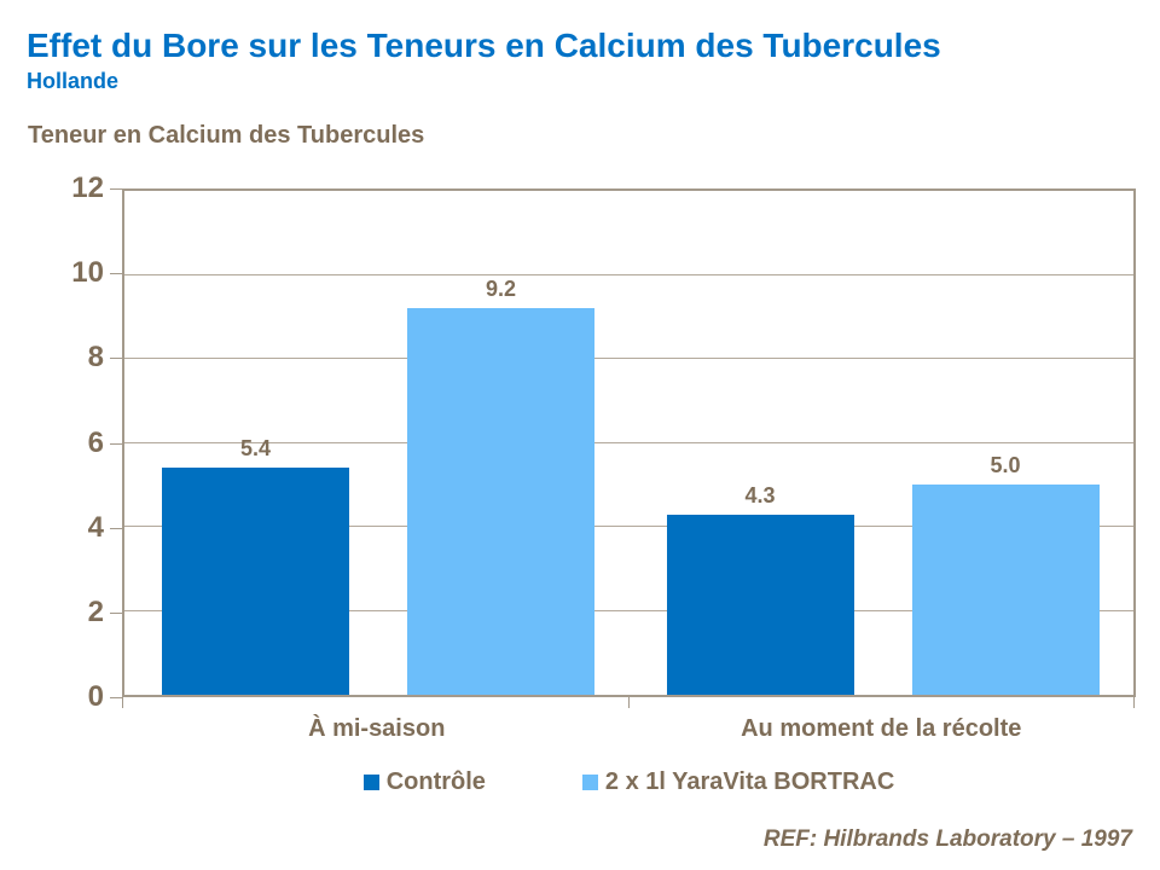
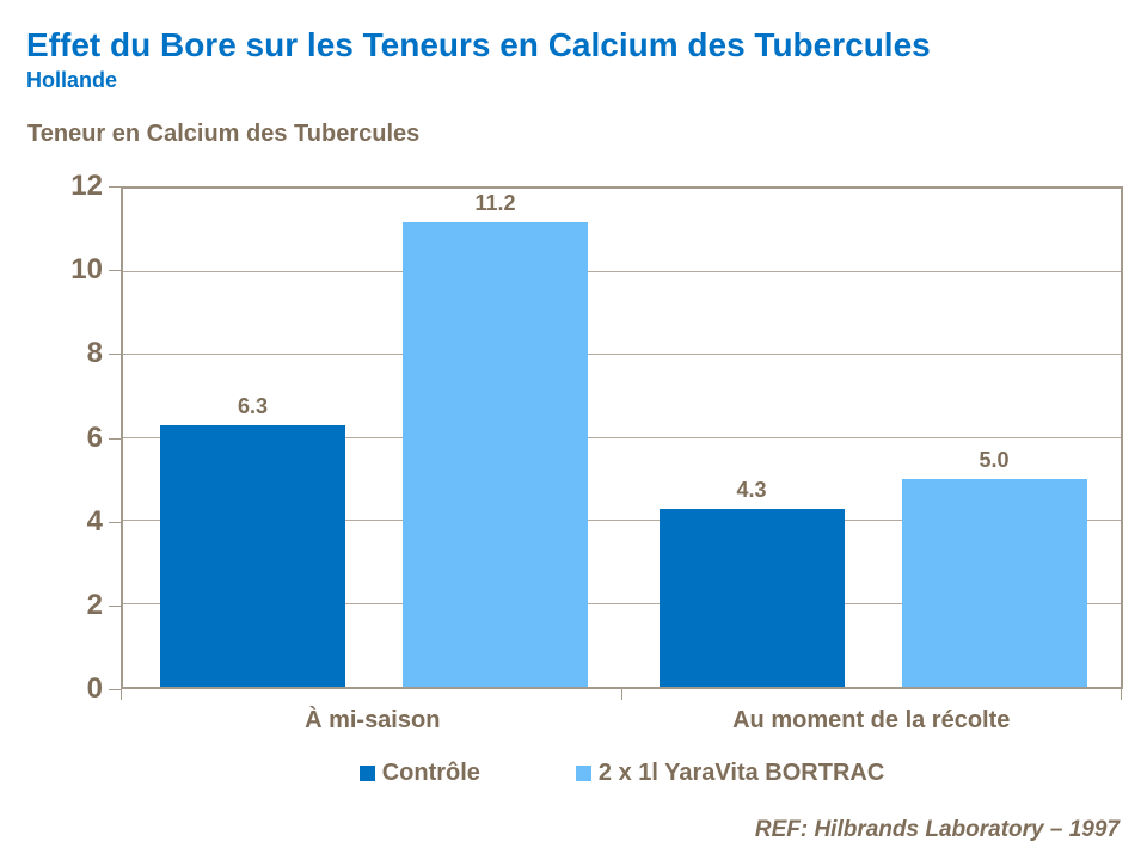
Contrôle/À mi-saison: 5.4 -> 6.3
2 x 1l YaraVita BORTRAC/À mi-saison: 9.2 -> 11.2
